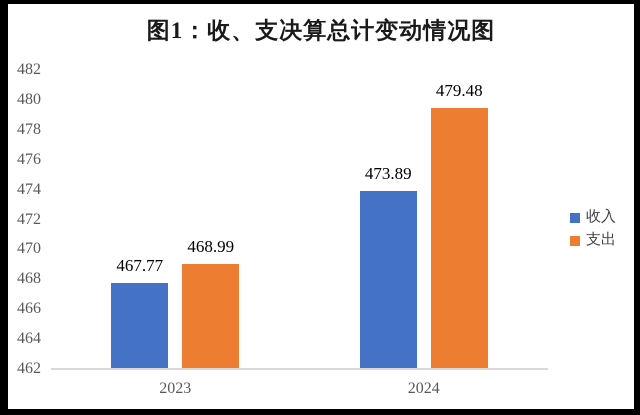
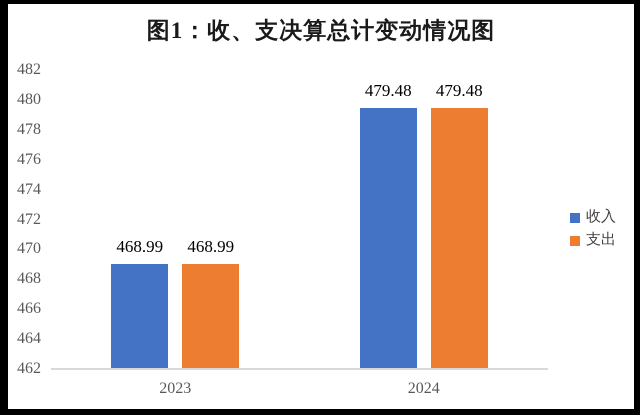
收入/2023: 467.77 -> 468.99
收入/2024: 473.89 -> 479.48
